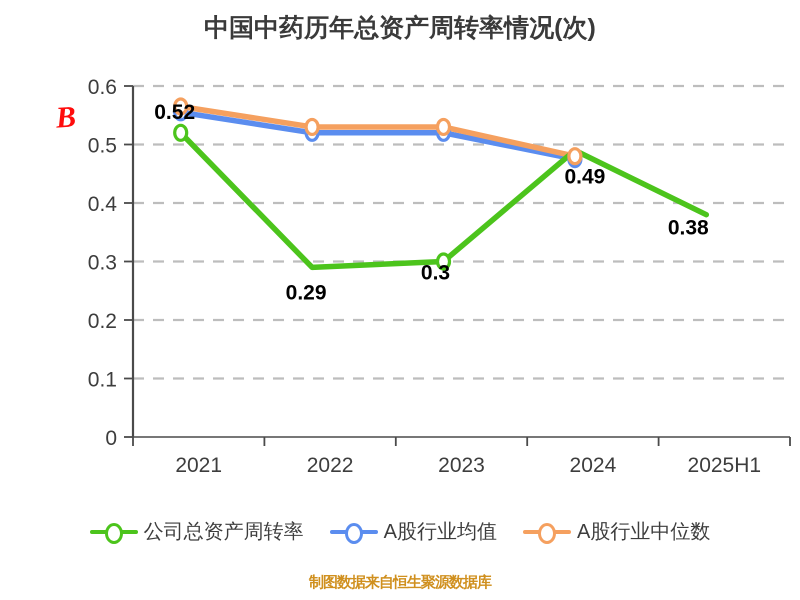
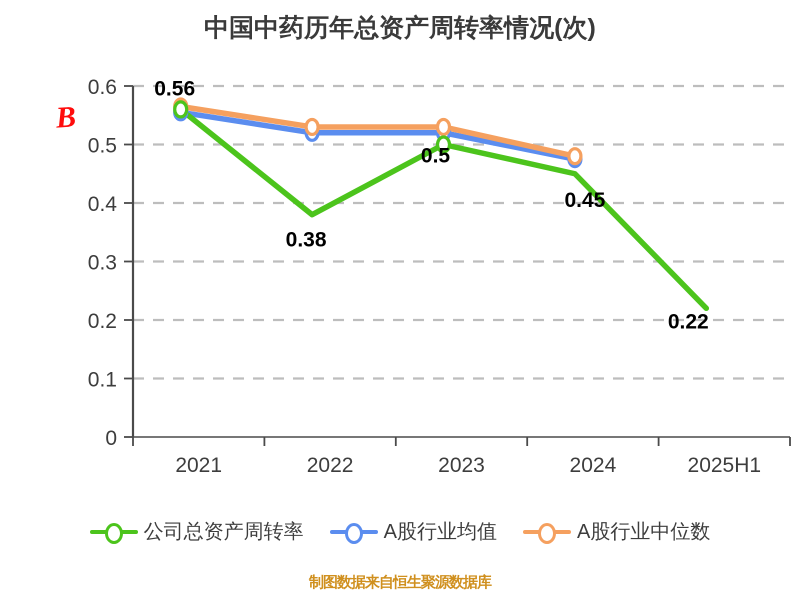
公司总资产周转率/2021: 0.52 -> 0.56
公司总资产周转率/2022: 0.29 -> 0.38
公司总资产周转率/2023: 0.3 -> 0.5
公司总资产周转率/2024: 0.49 -> 0.45
公司总资产周转率/2025H1: 0.38 -> 0.22
